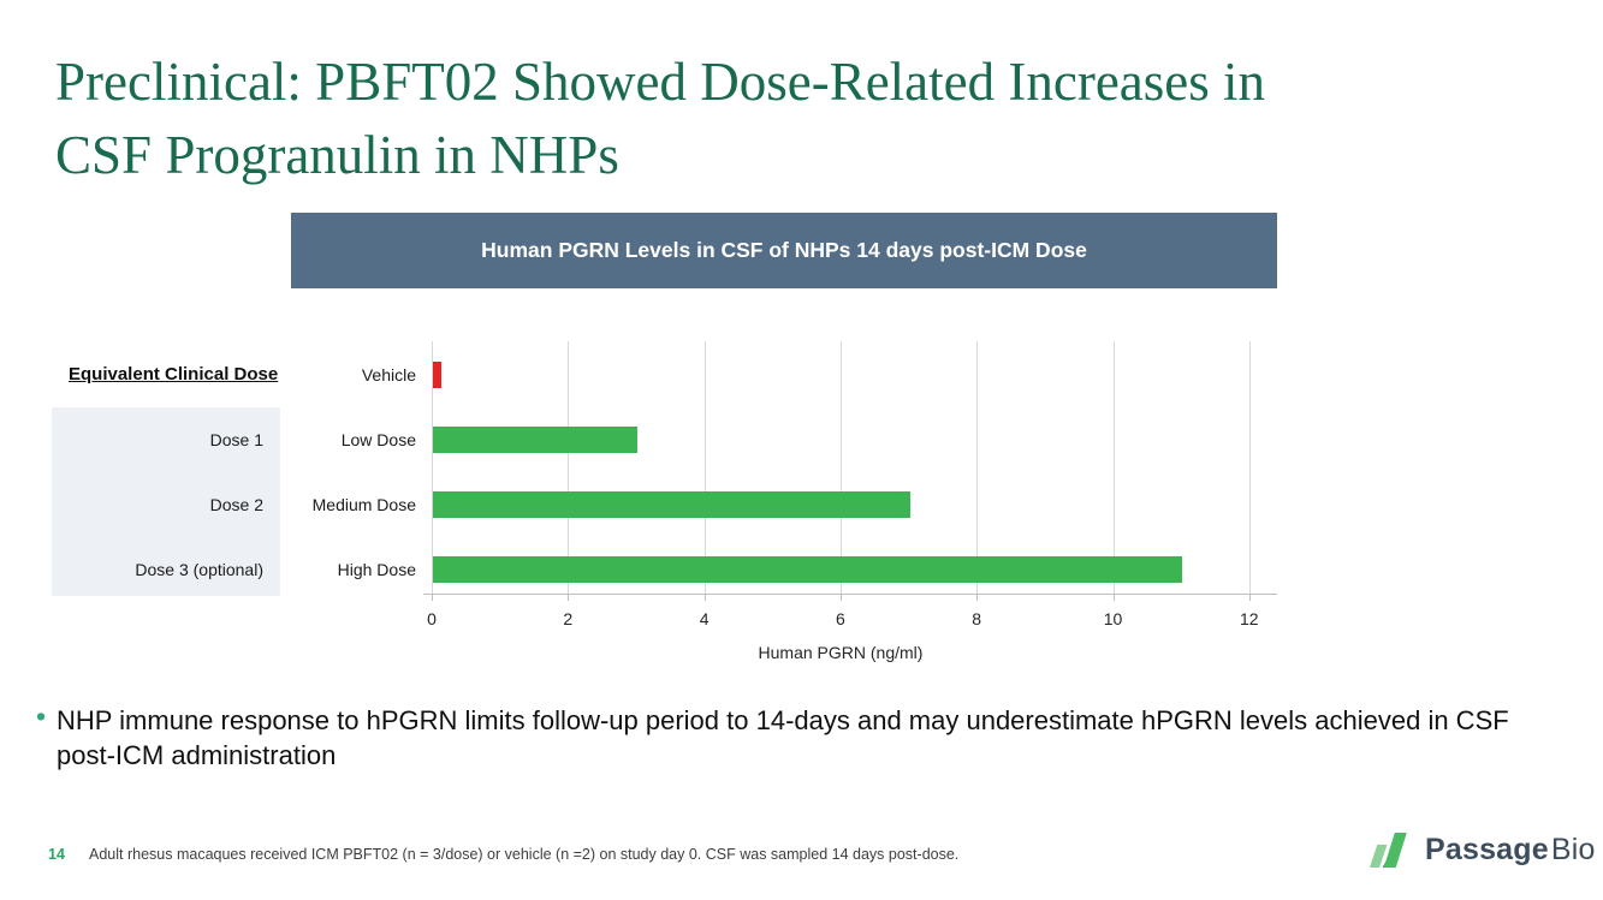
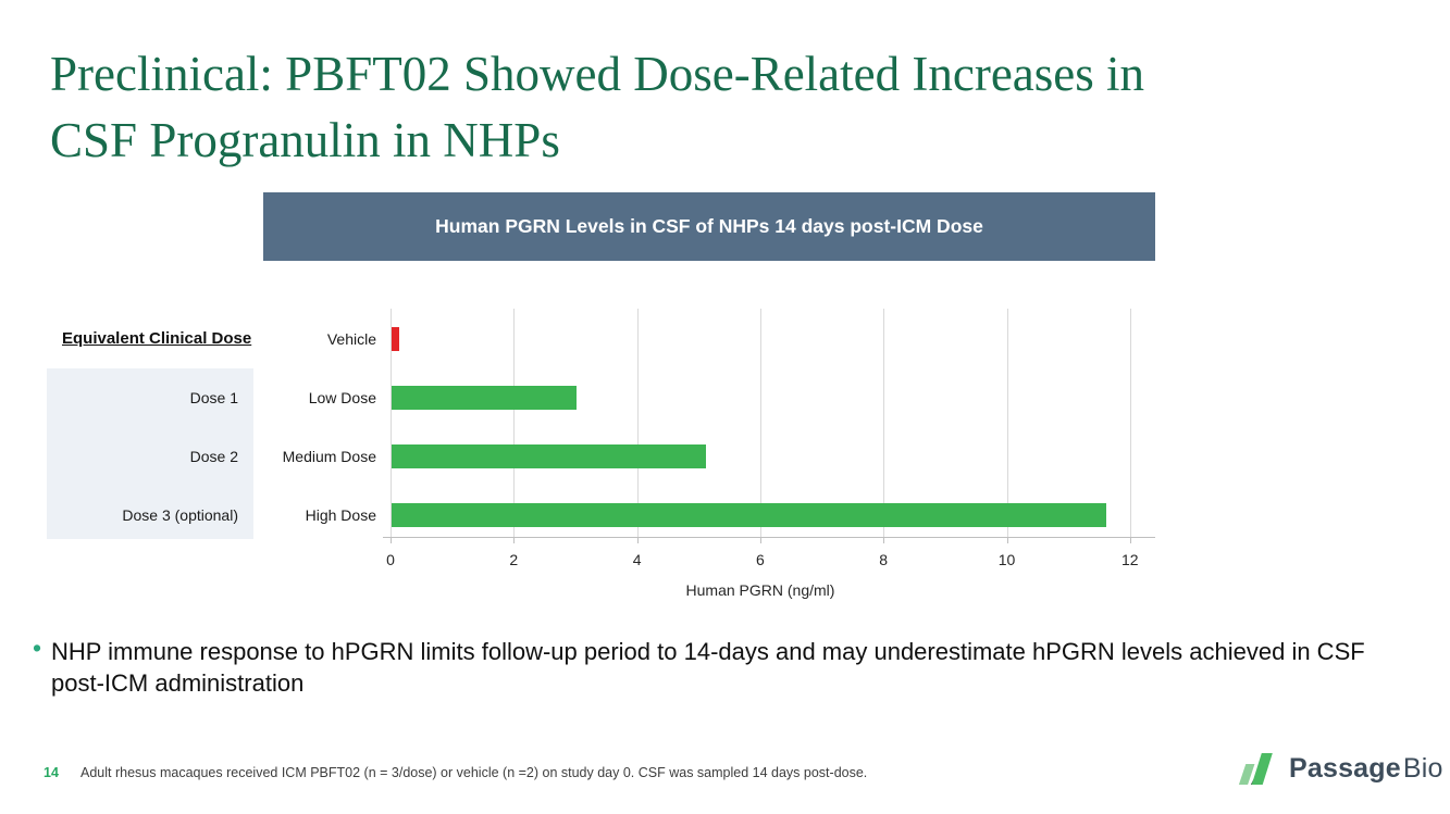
Medium Dose: 7.0 -> 5.1
High Dose: 11.0 -> 11.6
